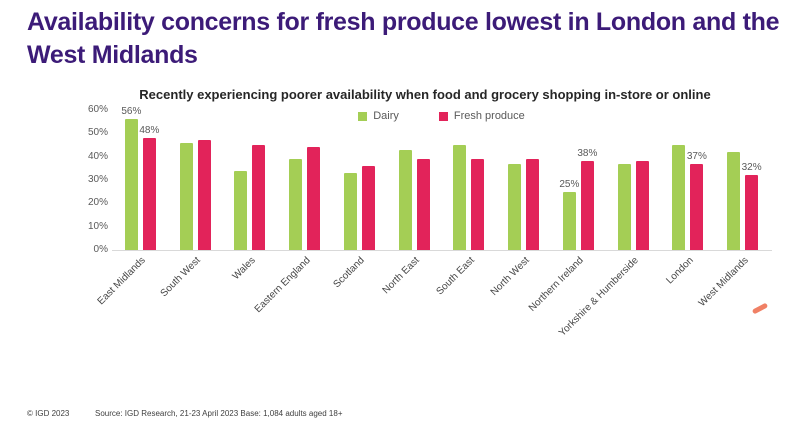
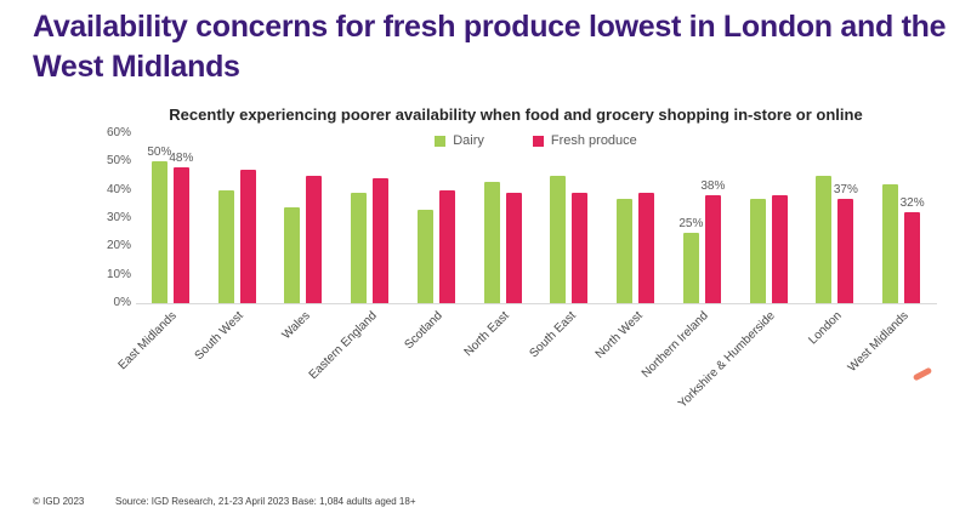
Dairy/East Midlands: 56% -> 50%
Dairy/South West: 46% -> 40%
Fresh produce/Scotland: 36% -> 40%
